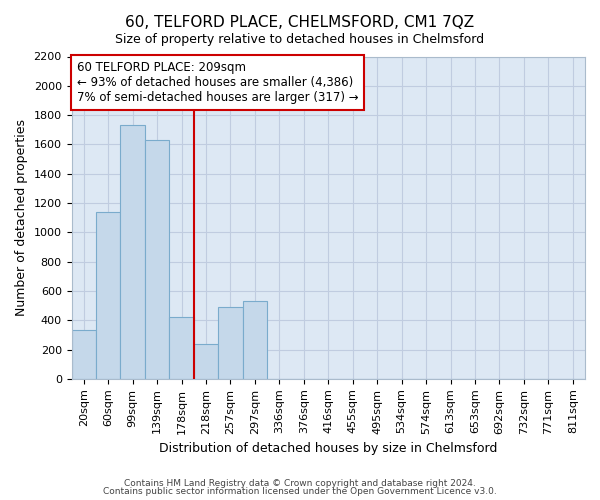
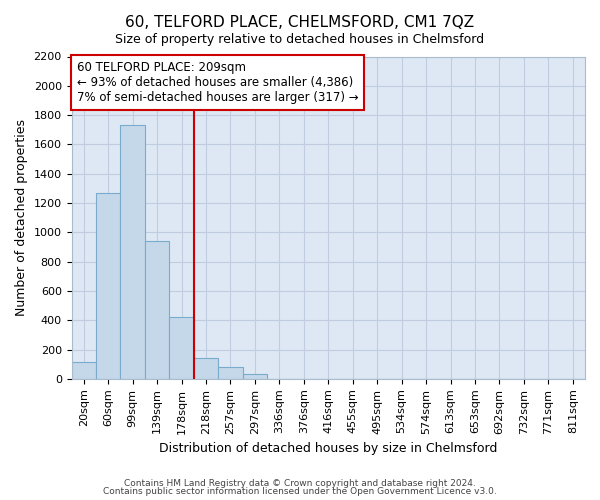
20sqm: 330 -> 120
60sqm: 1140 -> 1260
139sqm: 1630 -> 940
218sqm: 240 -> 140
257sqm: 490 -> 80
297sqm: 530 -> 40
